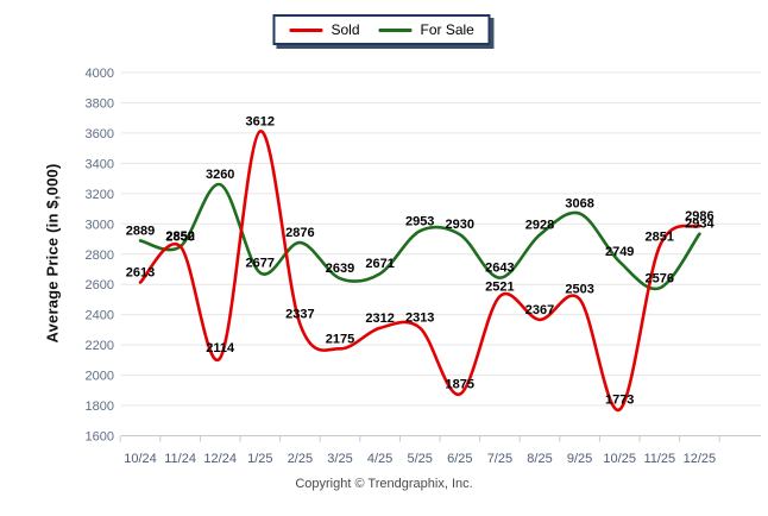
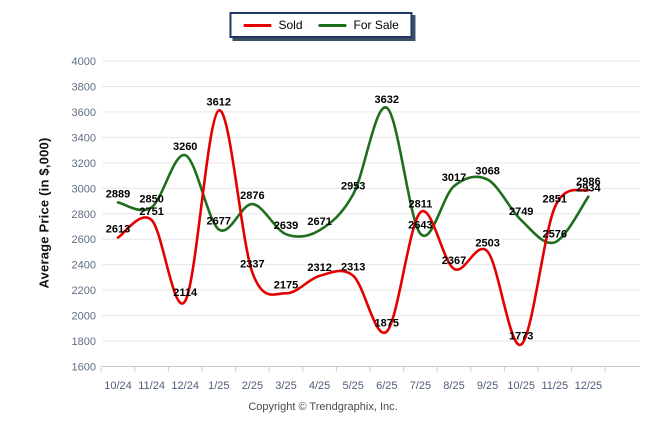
Sold/11/24: 2852 -> 2751
For Sale/6/25: 2930 -> 3632
Sold/7/25: 2521 -> 2811
For Sale/8/25: 2928 -> 3017
